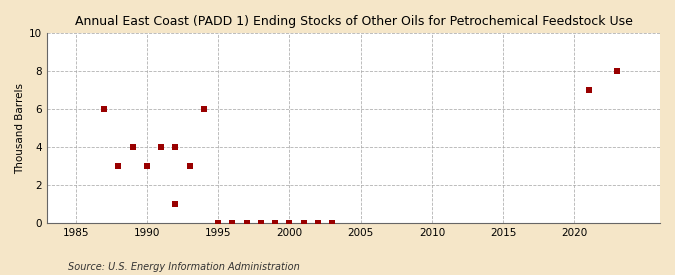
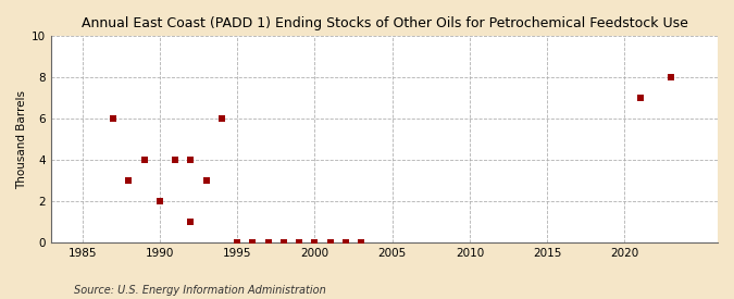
1990: 3 -> 2
